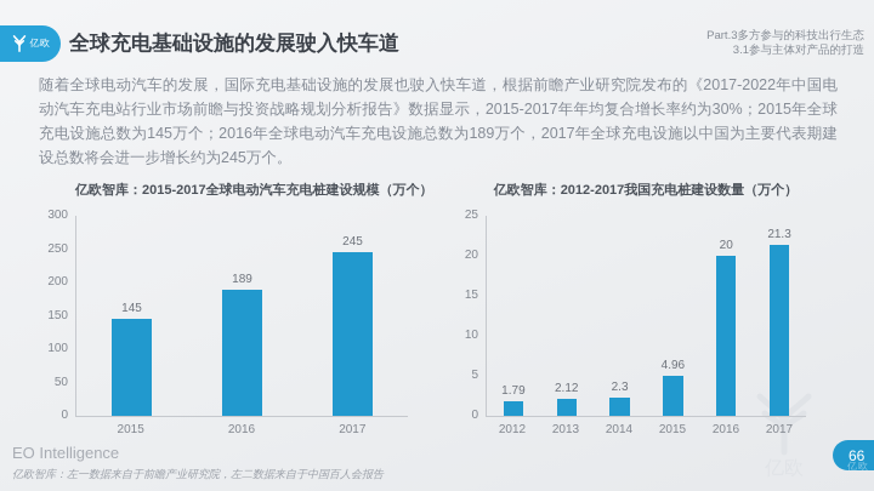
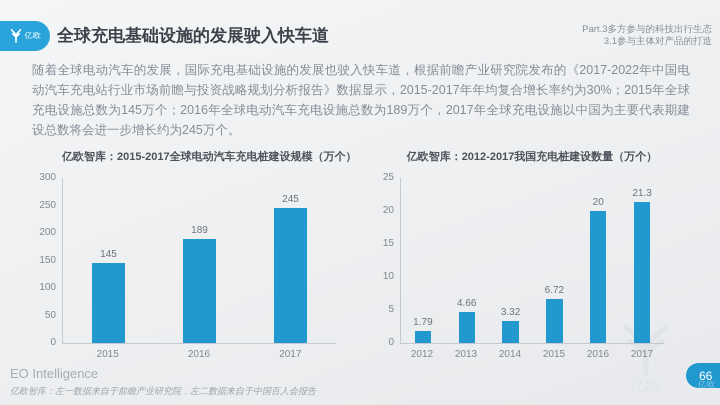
亿欧智库：2012-2017我国充电桩建设数量（万个）/2013: 2.12 -> 4.66
亿欧智库：2012-2017我国充电桩建设数量（万个）/2014: 2.3 -> 3.32
亿欧智库：2012-2017我国充电桩建设数量（万个）/2015: 4.96 -> 6.72
